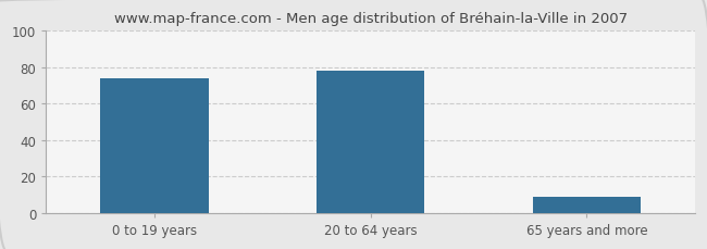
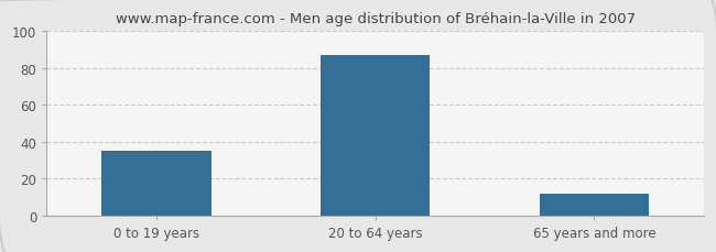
0 to 19 years: 74 -> 35
20 to 64 years: 78 -> 87
65 years and more: 9 -> 12
